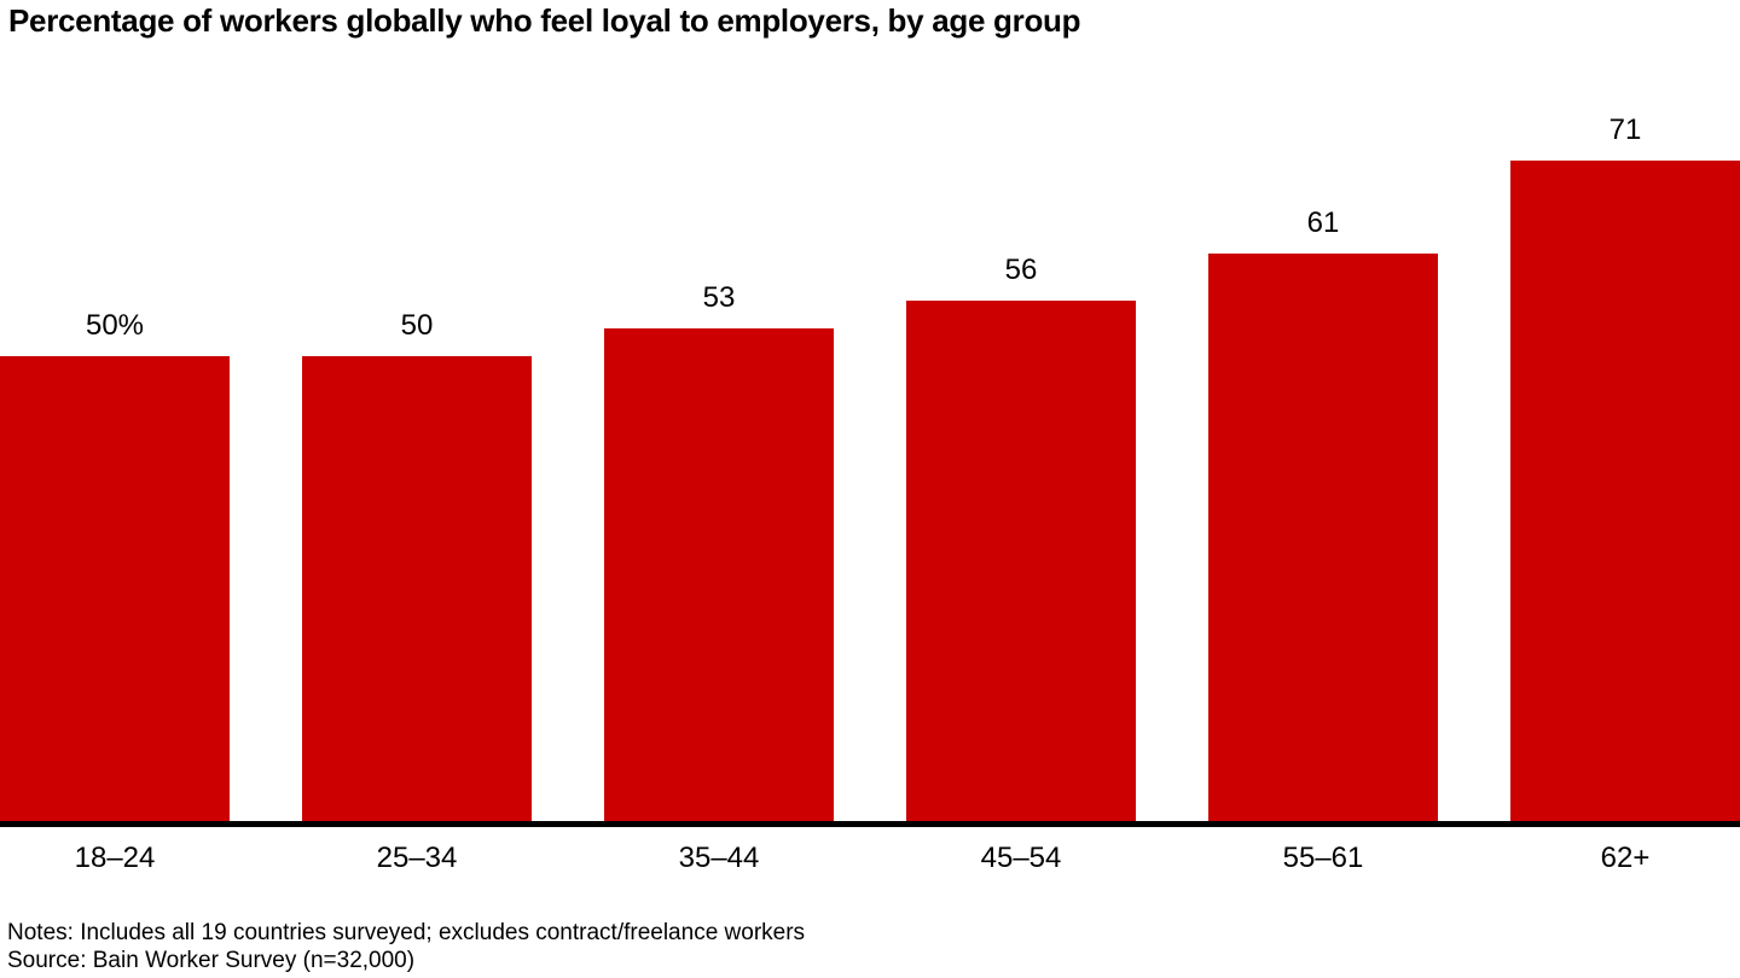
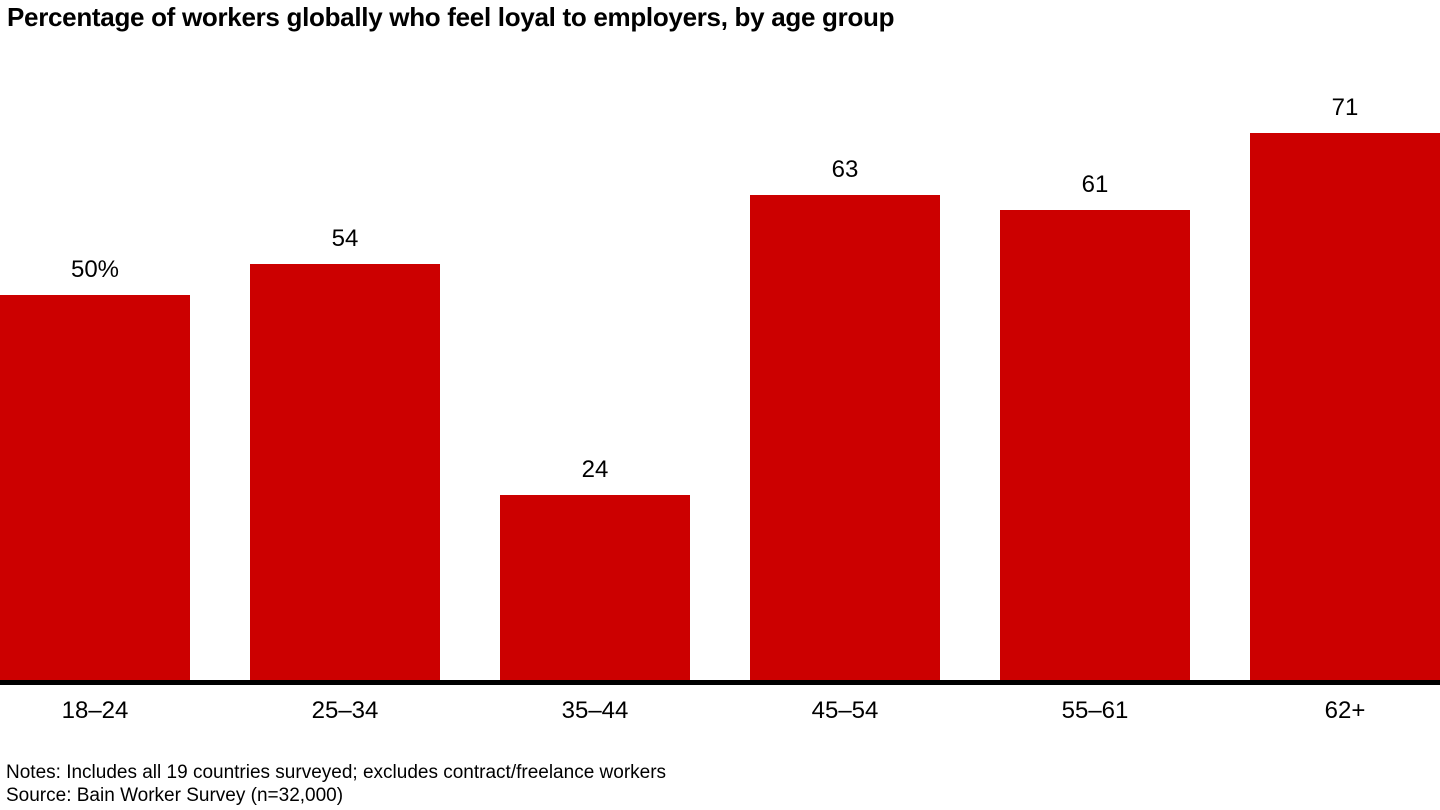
25–34: 50 -> 54
35–44: 53 -> 24
45–54: 56 -> 63
